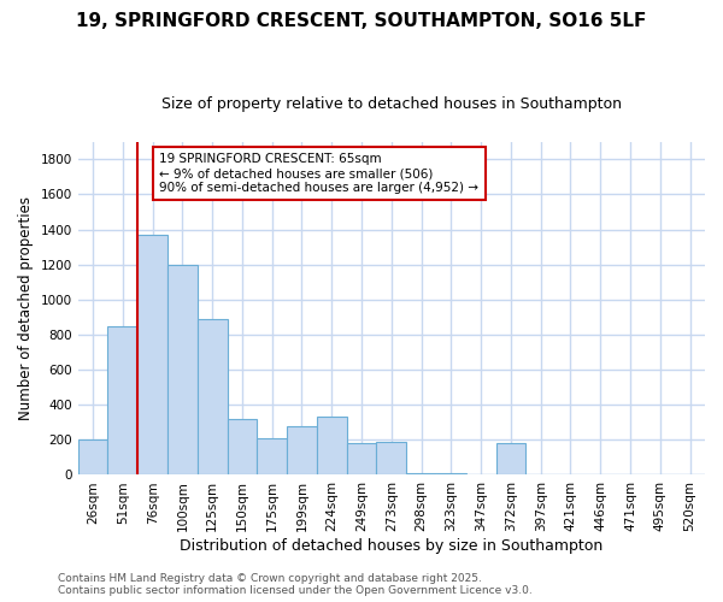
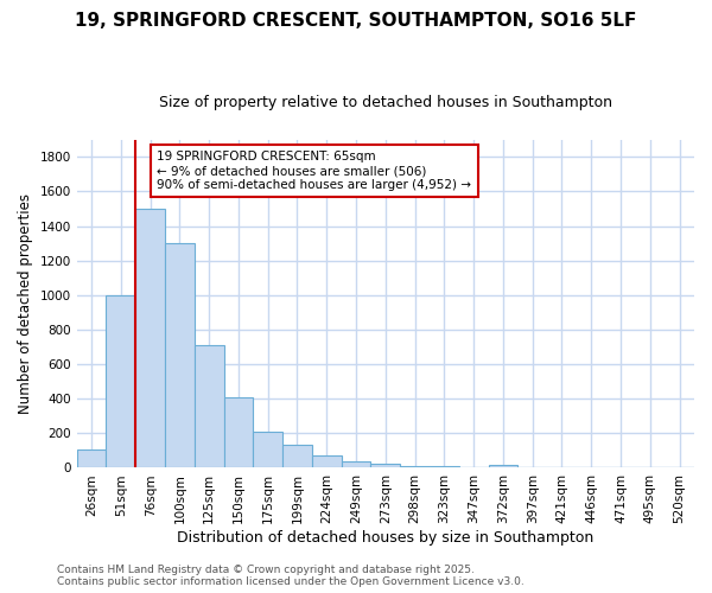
26sqm: 200 -> 100
51sqm: 850 -> 1000
76sqm: 1370 -> 1500
100sqm: 1200 -> 1300
125sqm: 890 -> 710
150sqm: 320 -> 410
199sqm: 280 -> 140
224sqm: 330 -> 80
249sqm: 180 -> 40
273sqm: 190 -> 20
372sqm: 180 -> 20
